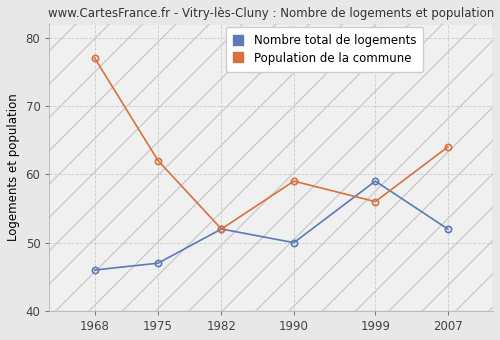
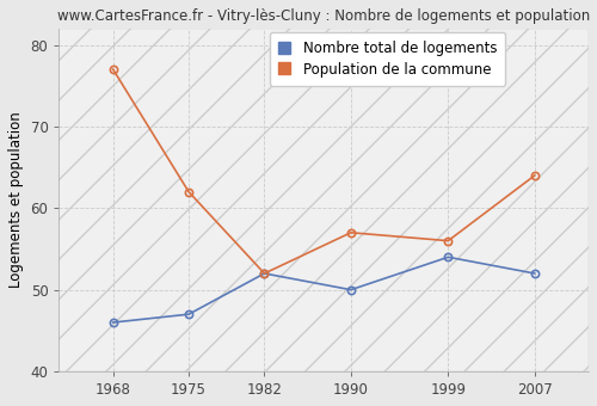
Population de la commune/1990: 59 -> 57
Nombre total de logements/1999: 59 -> 54
